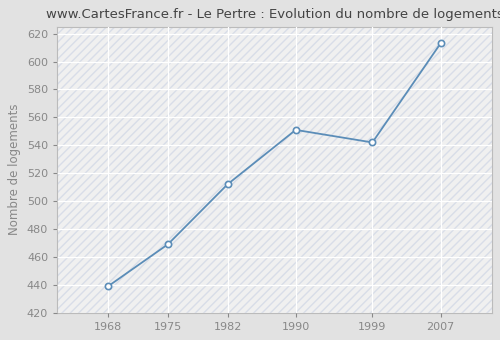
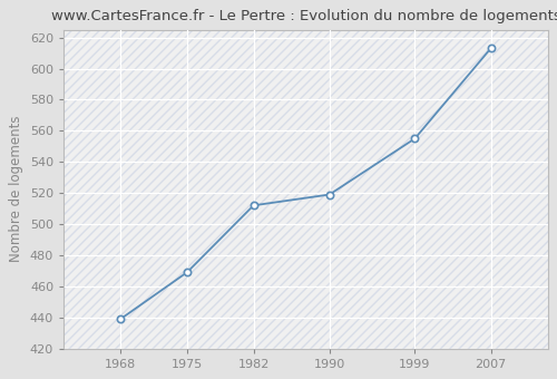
1990: 551 -> 519
1999: 542 -> 555
